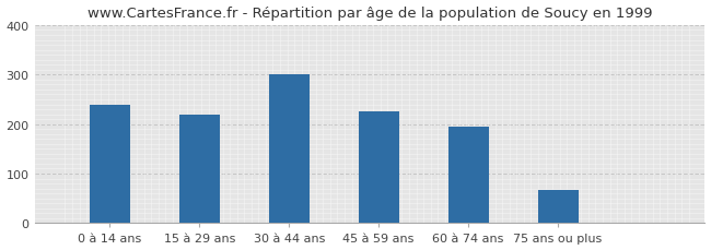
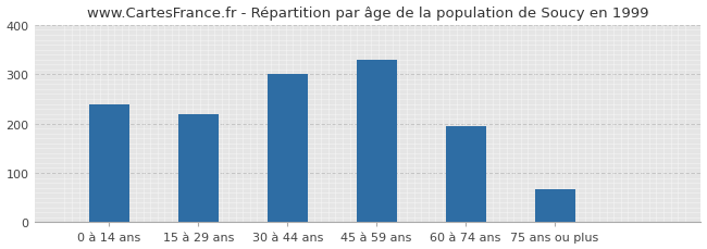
45 à 59 ans: 225 -> 330
